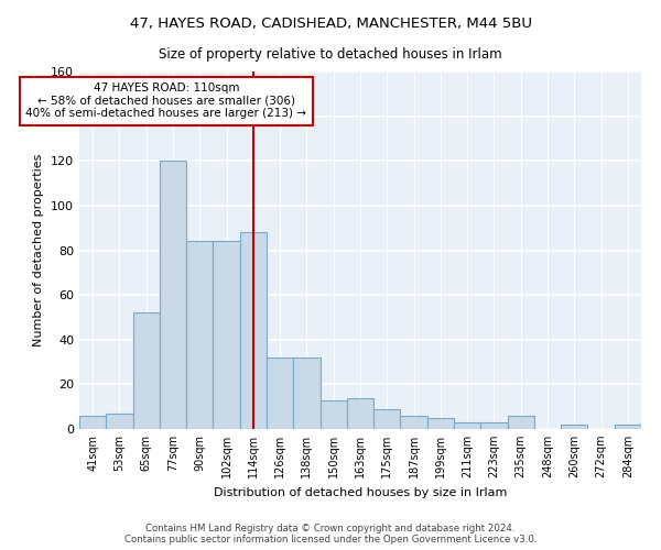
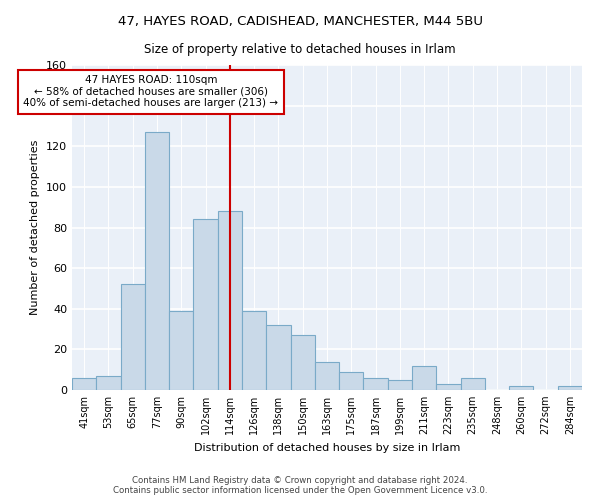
77sqm: 120 -> 127
90sqm: 84 -> 39
126sqm: 32 -> 39
150sqm: 13 -> 27
211sqm: 3 -> 12
